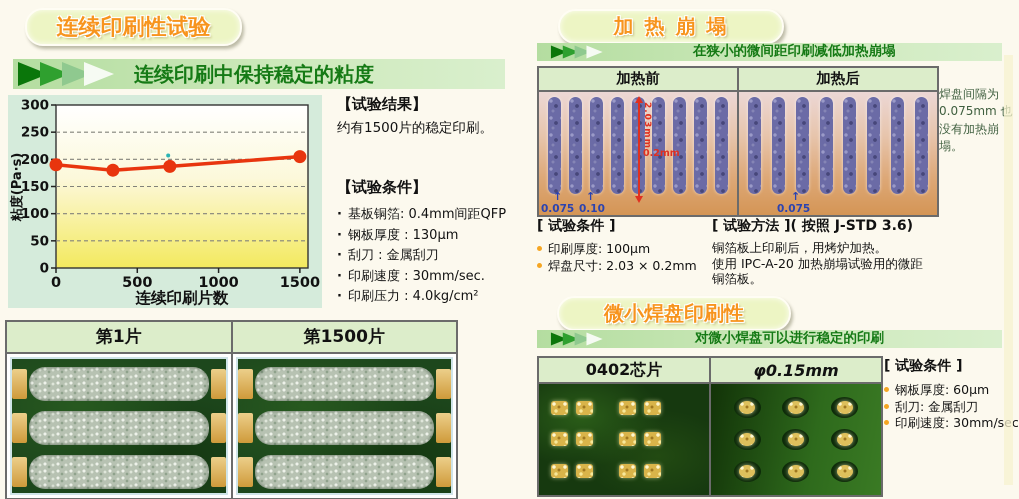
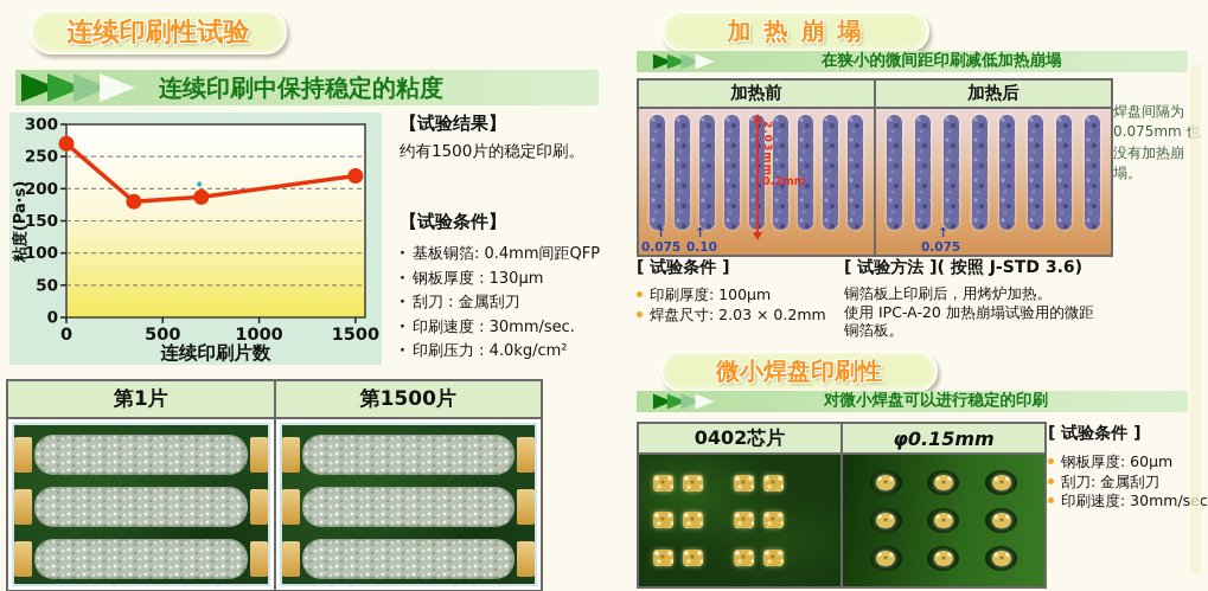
0: 190 -> 270
1500: 200 -> 220
